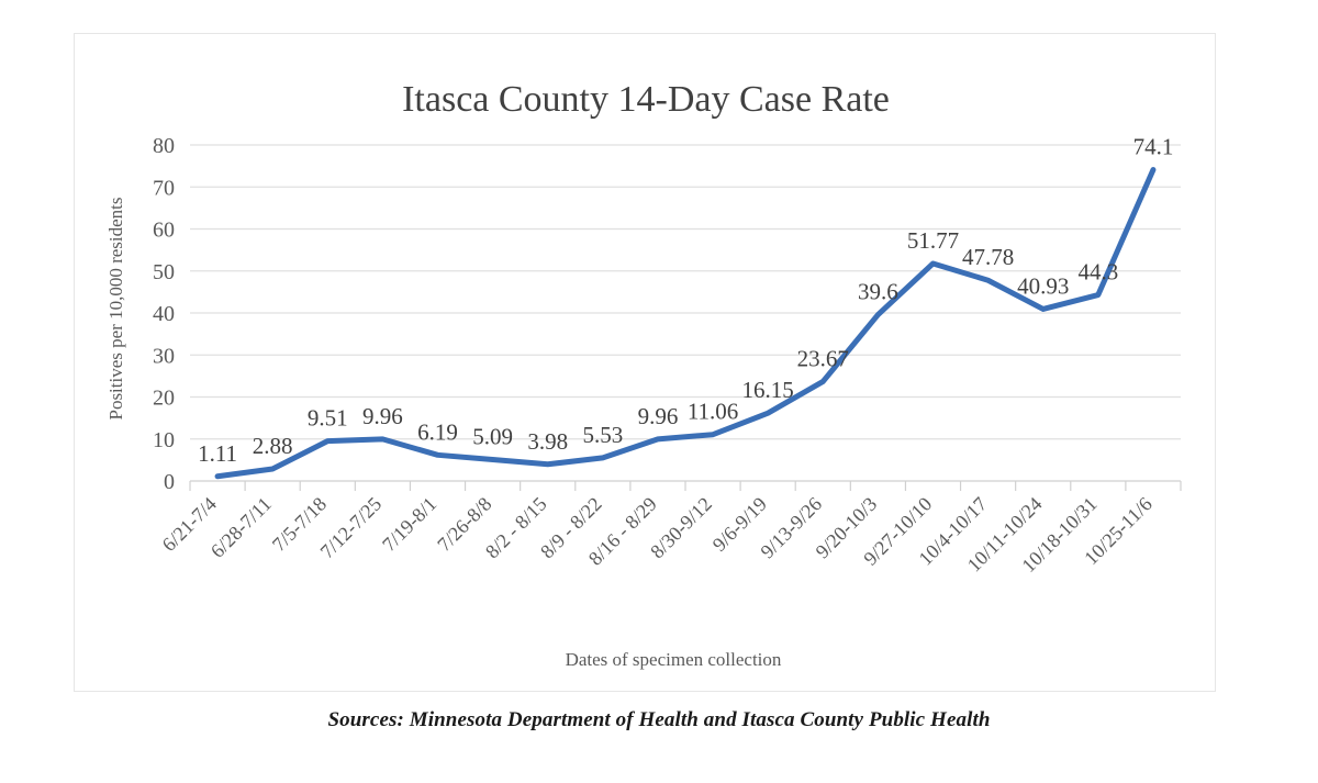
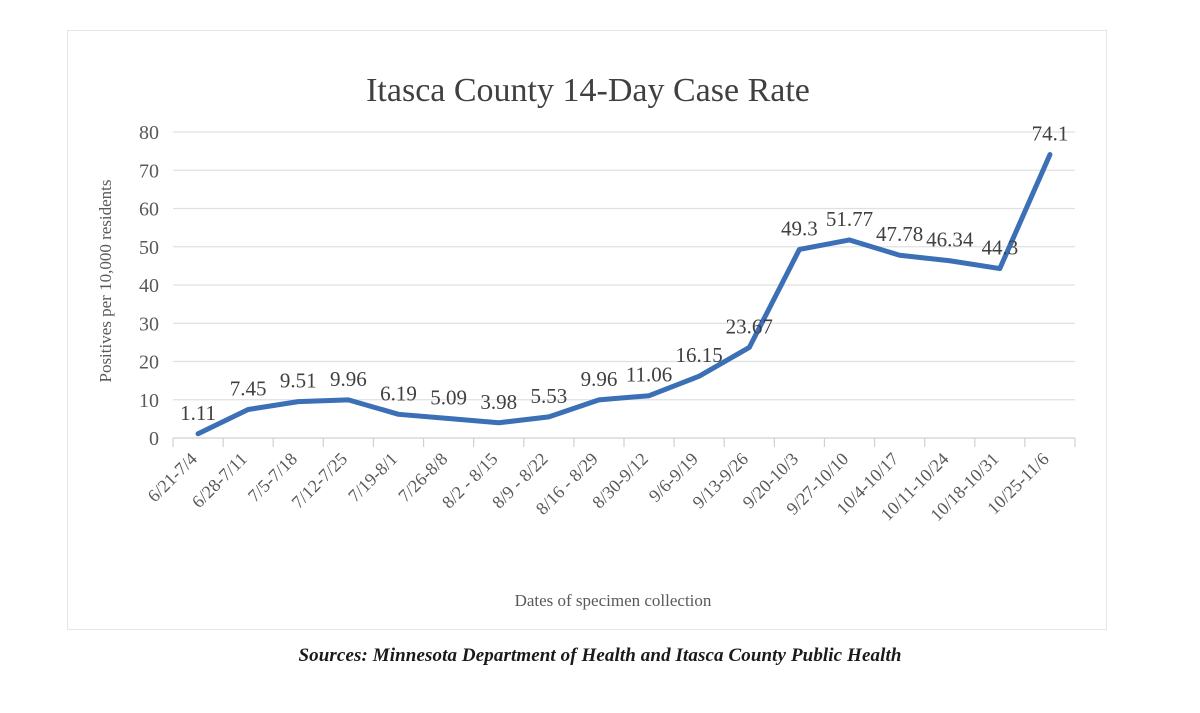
6/28-7/11: 2.88 -> 7.45
9/20-10/3: 39.6 -> 49.3
10/11-10/24: 40.93 -> 46.34
